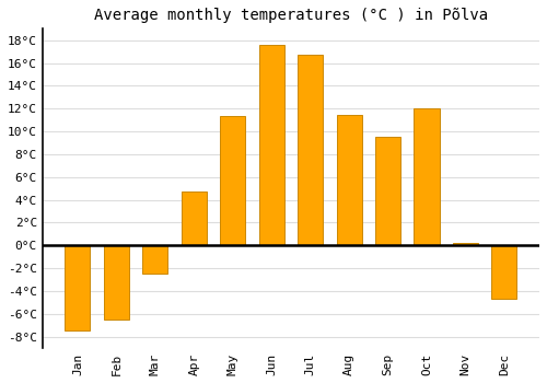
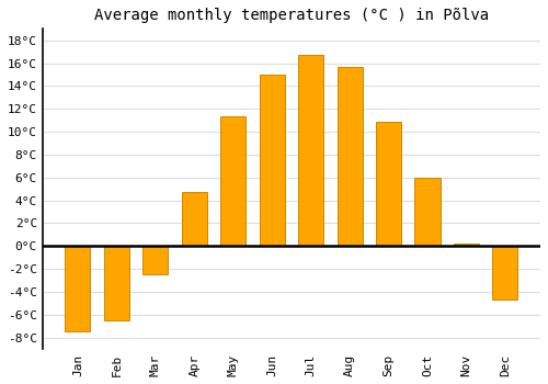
Jun: 17.6°C -> 15.0°C
Aug: 11.4°C -> 15.7°C
Sep: 9.5°C -> 10.9°C
Oct: 12.0°C -> 6.0°C
